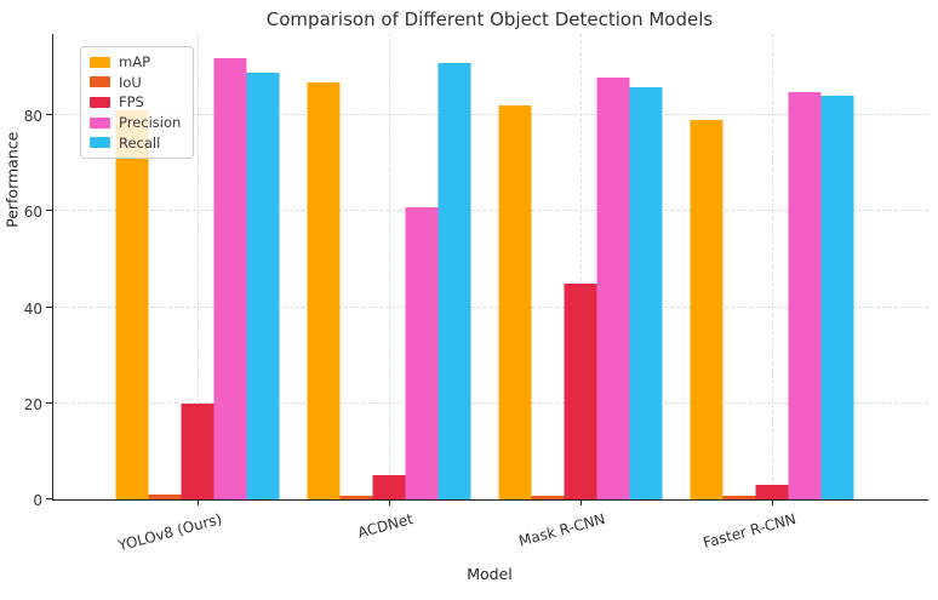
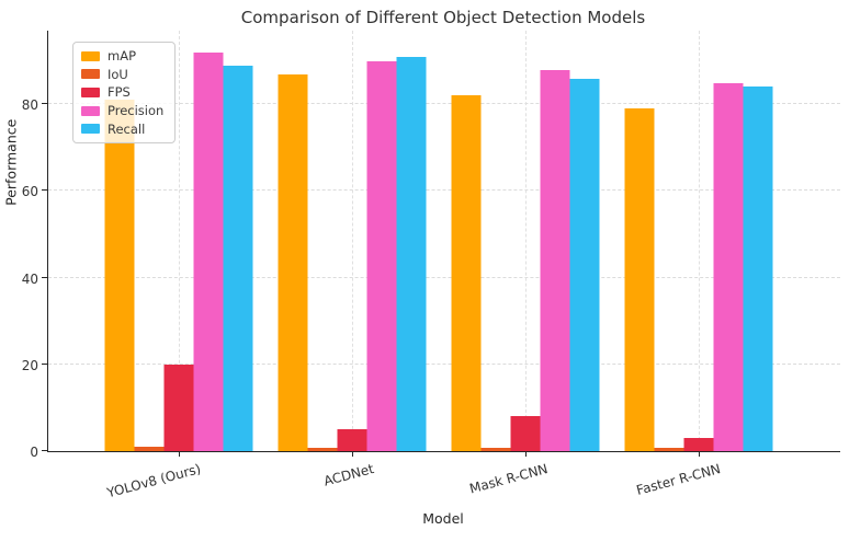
Precision/ACDNet: 61 -> 90
FPS/Mask R-CNN: 45 -> 8
